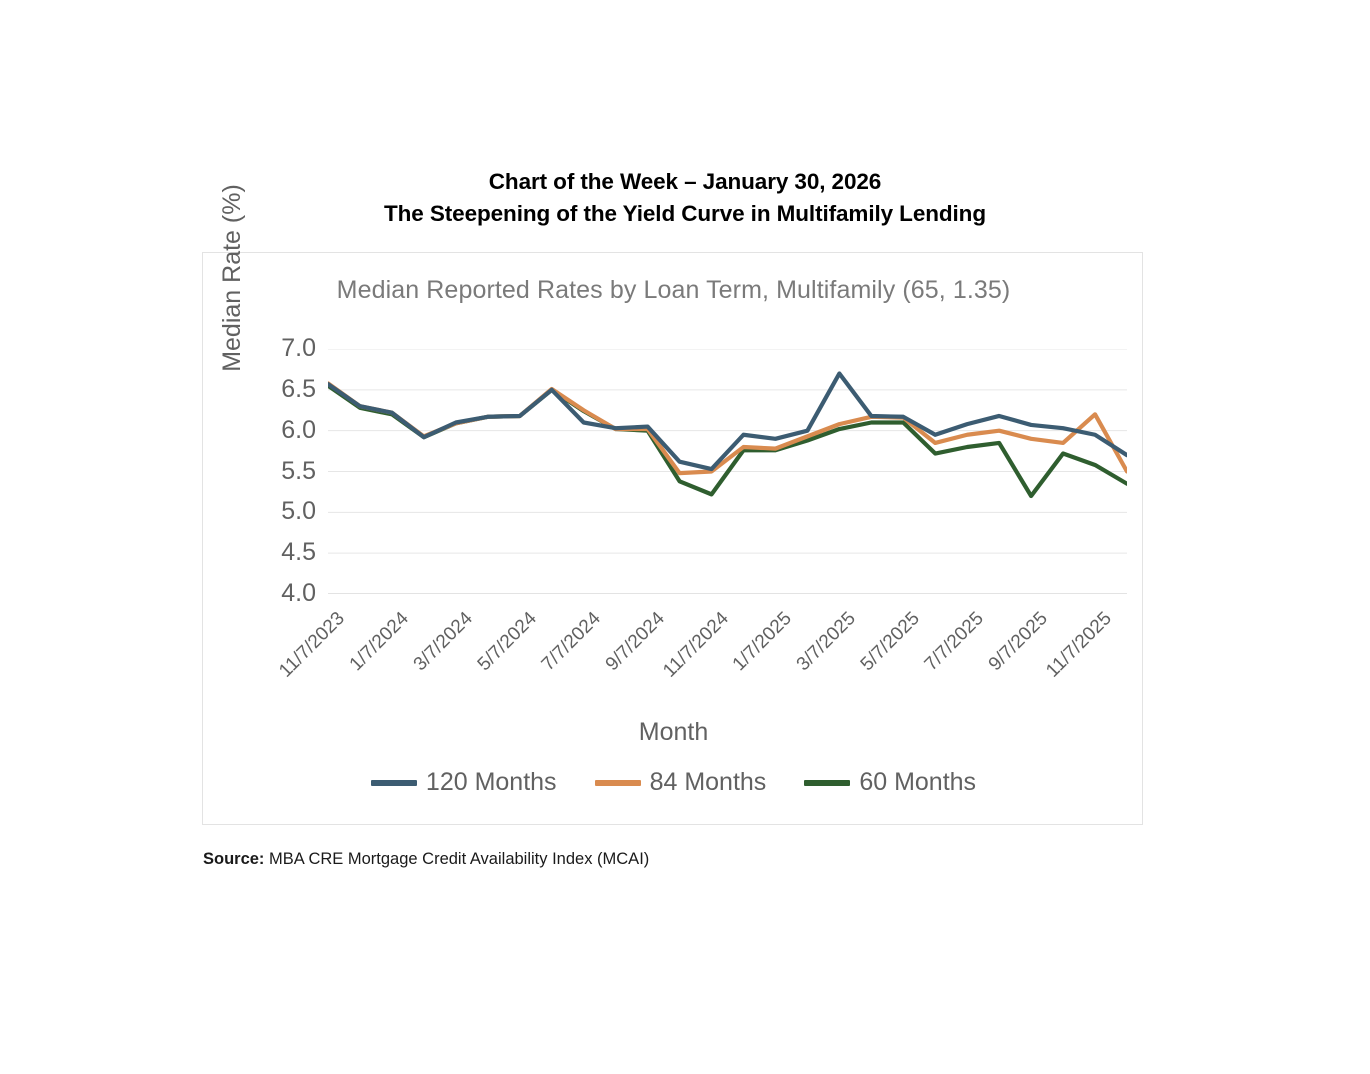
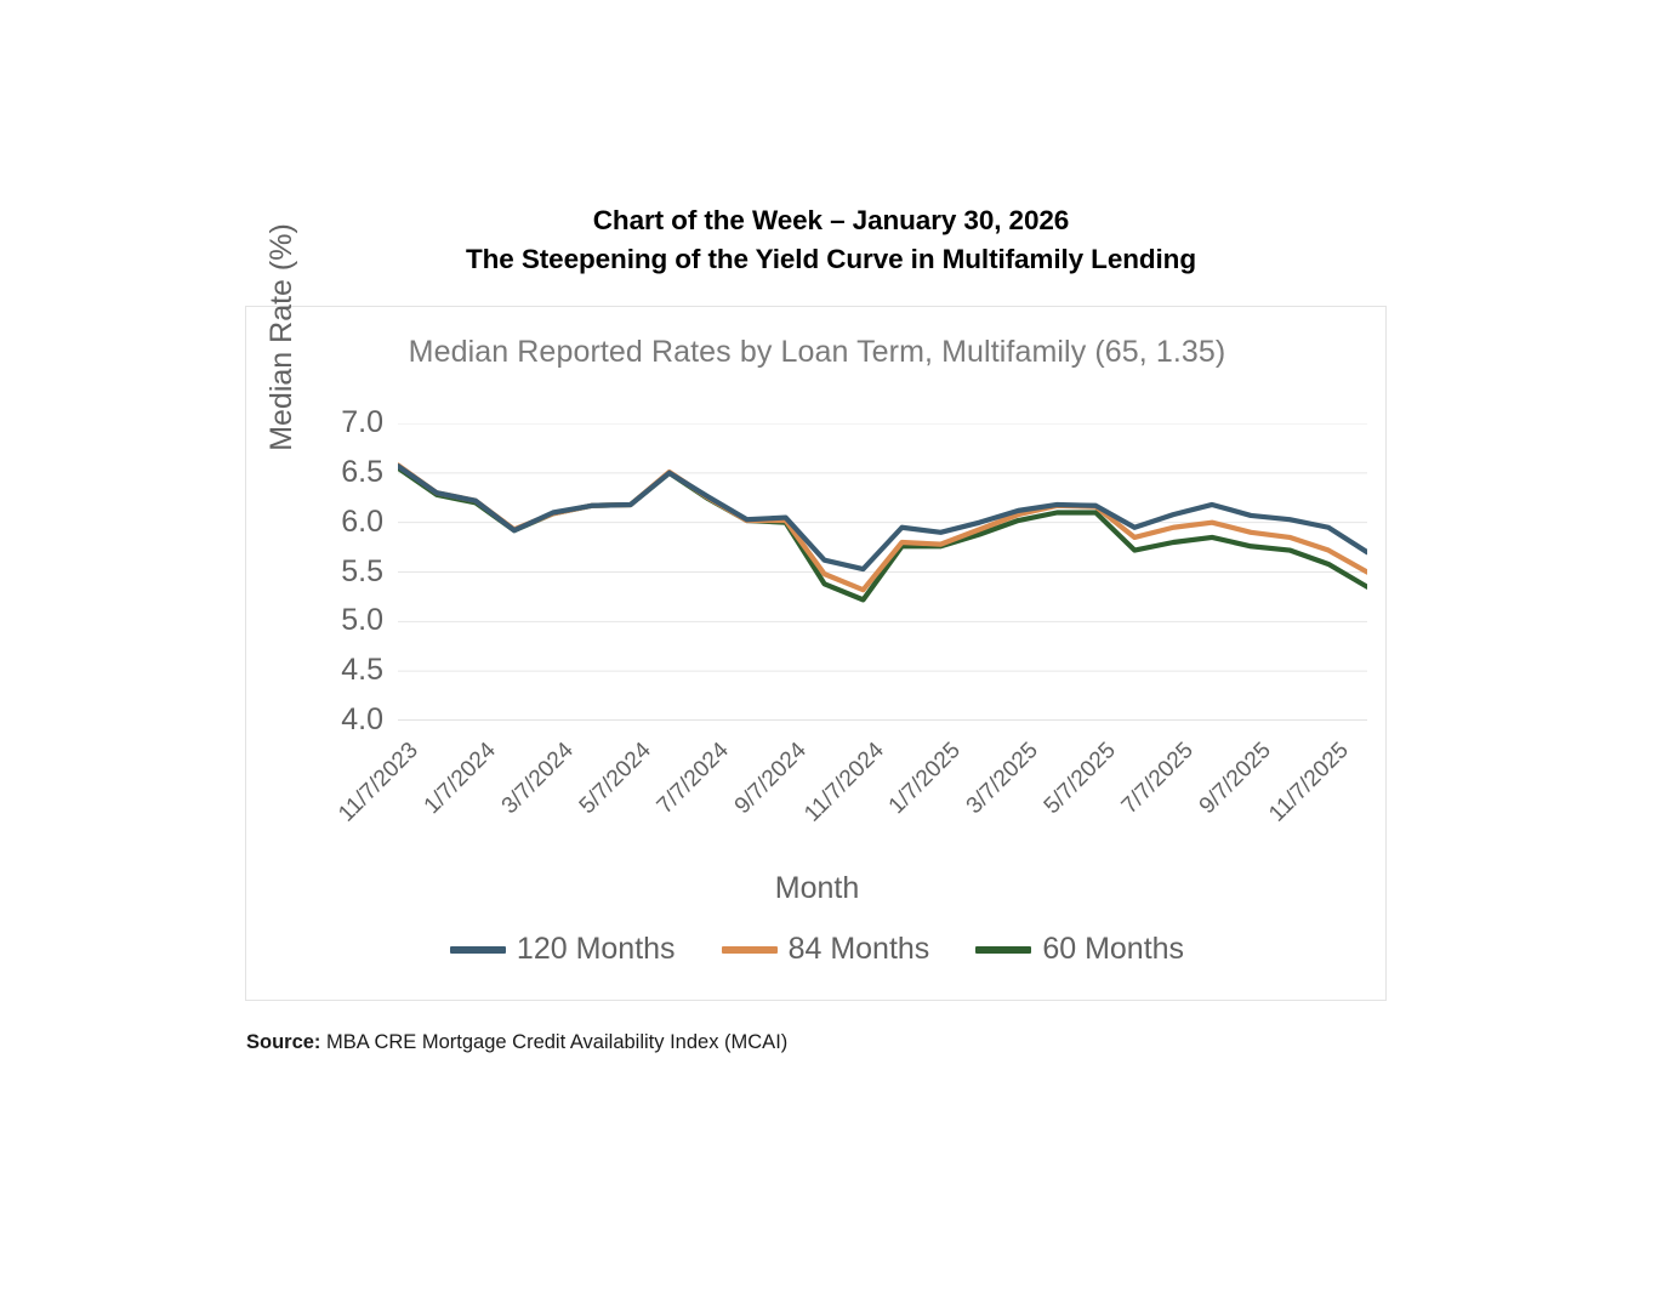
120 Months/7/7/2024: 6.1 -> 6.3
84 Months/11/7/2024: 5.5 -> 5.3
120 Months/3/7/2025: 6.7 -> 6.1
60 Months/9/7/2025: 5.2 -> 5.8
84 Months/11/7/2025: 6.2 -> 5.7
